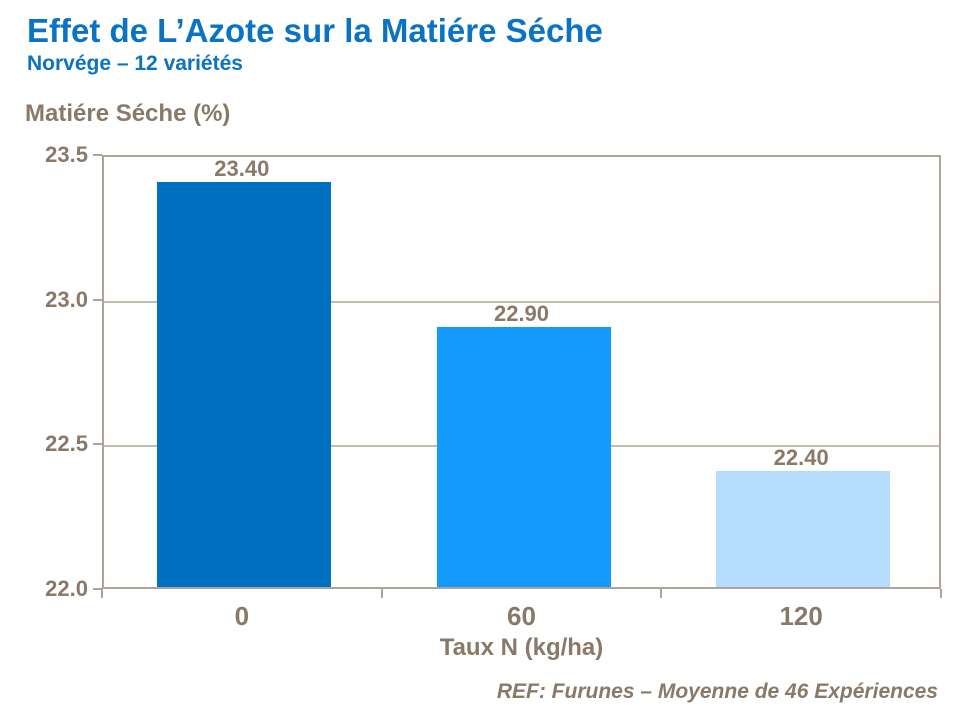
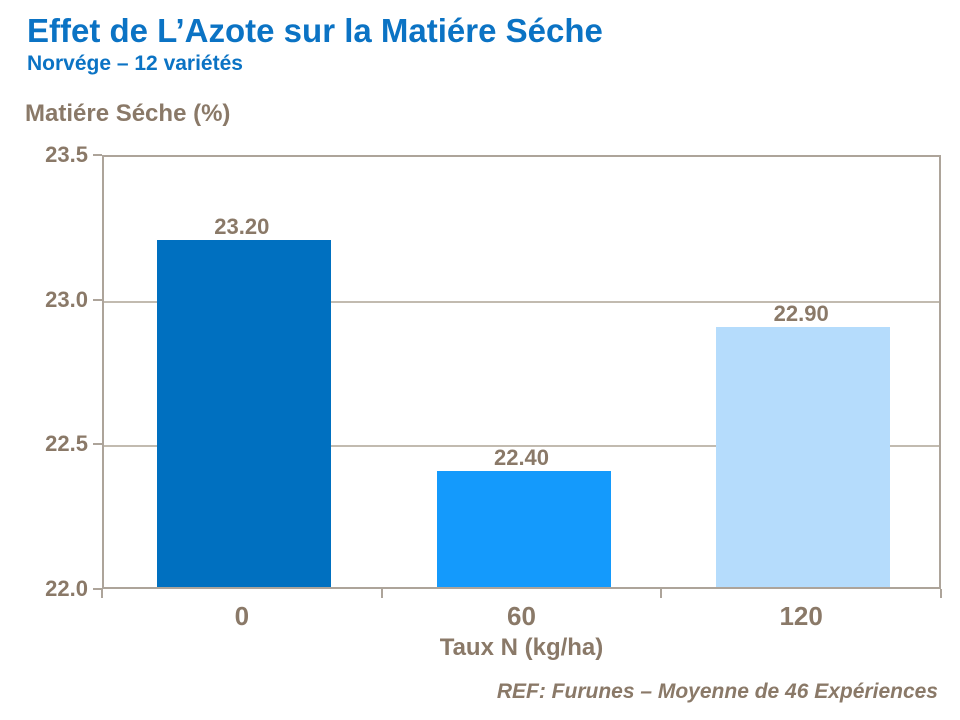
0: 23.40 -> 23.20
60: 22.90 -> 22.40
120: 22.40 -> 22.90
